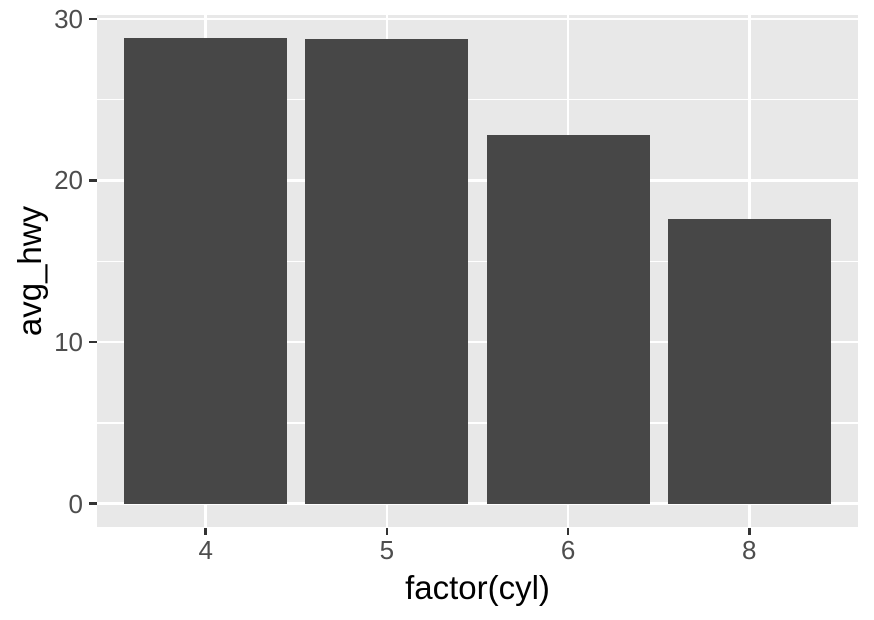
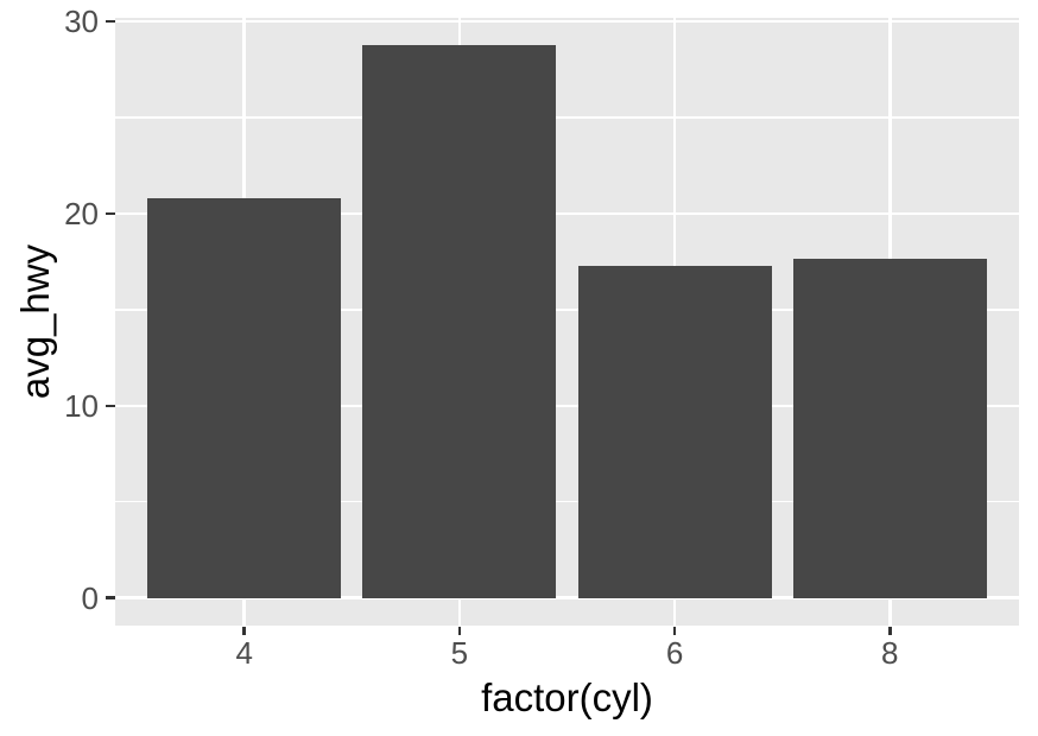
4: 28.8 -> 20.8
6: 22.8 -> 17.3
